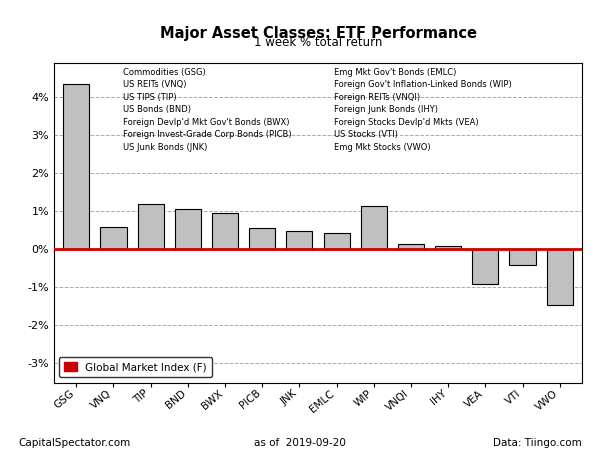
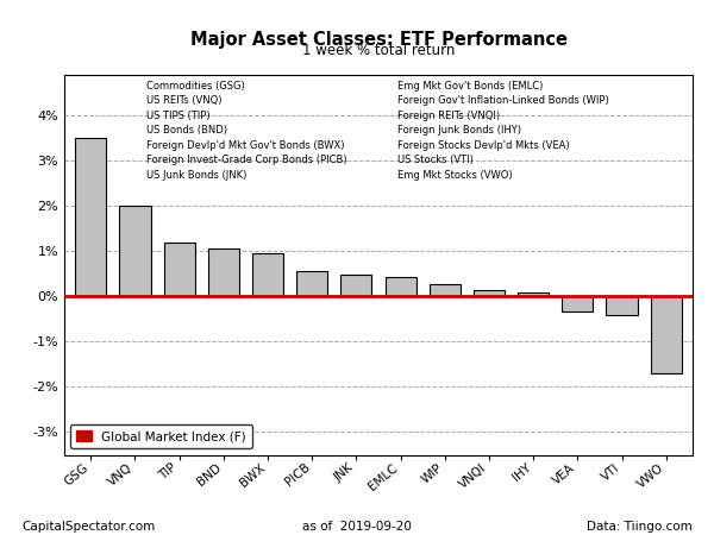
GSG: 4.35% -> 3.50%
VNQ: 0.60% -> 2.00%
WIP: 1.15% -> 0.28%
VEA: -0.90% -> -0.32%
VWO: -1.45% -> -1.70%
